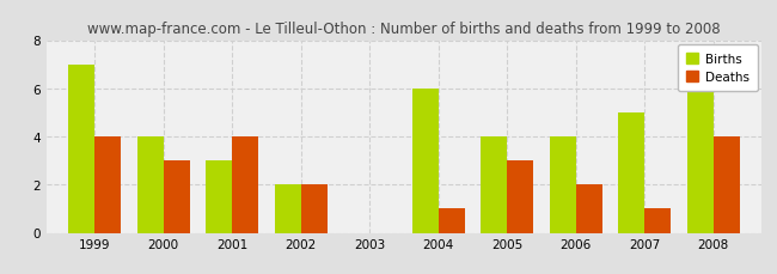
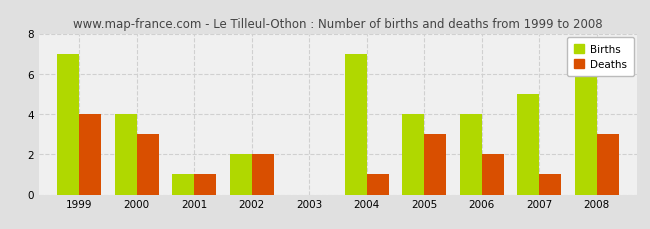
Births/2001: 3 -> 1
Deaths/2001: 4 -> 1
Births/2004: 6 -> 7
Deaths/2008: 4 -> 3
